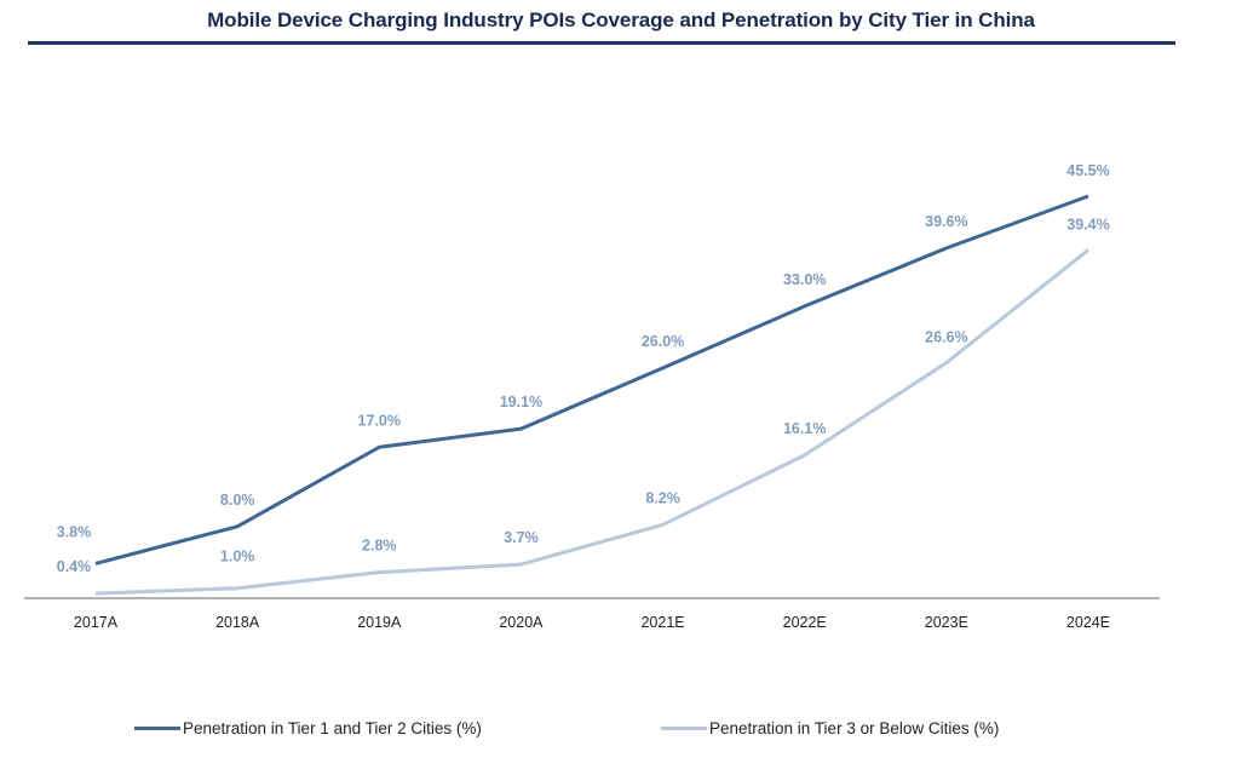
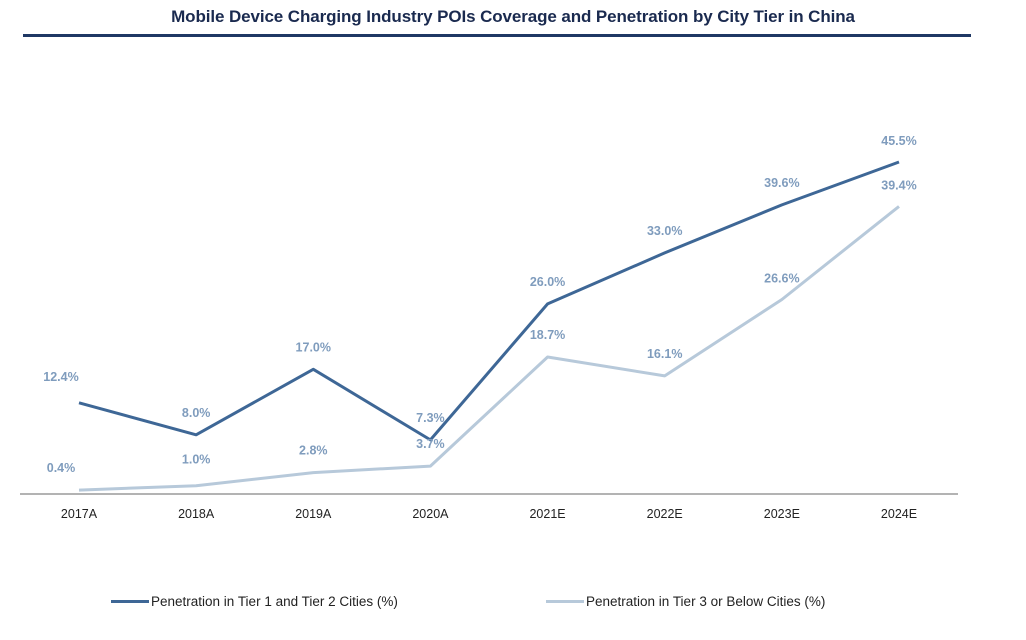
Penetration in Tier 1 and Tier 2 Cities (%)/2017A: 3.8% -> 12.4%
Penetration in Tier 1 and Tier 2 Cities (%)/2020A: 19.1% -> 7.3%
Penetration in Tier 3 or Below Cities (%)/2021E: 8.2% -> 18.7%
